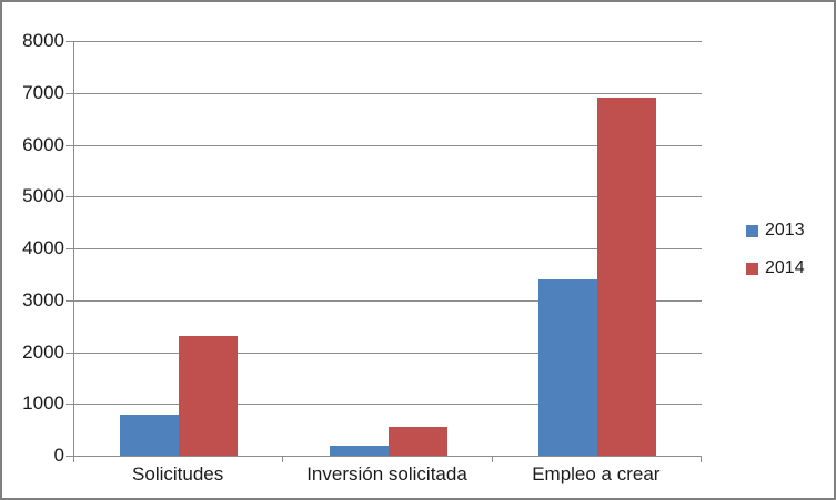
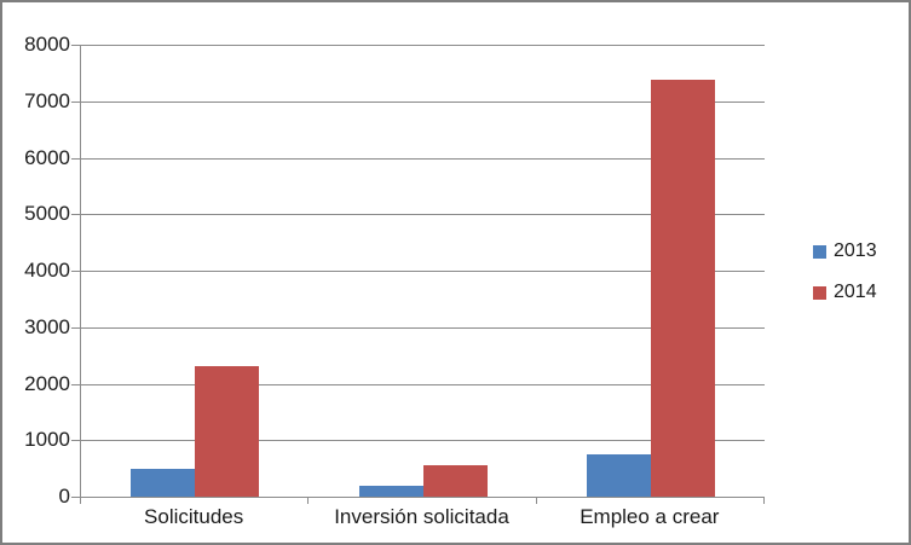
2013/Solicitudes: 800 -> 500
2013/Empleo a crear: 3400 -> 800
2014/Empleo a crear: 6900 -> 7400
